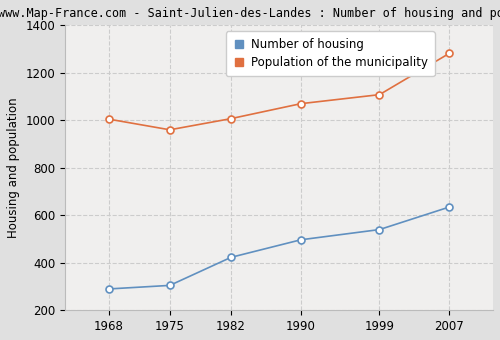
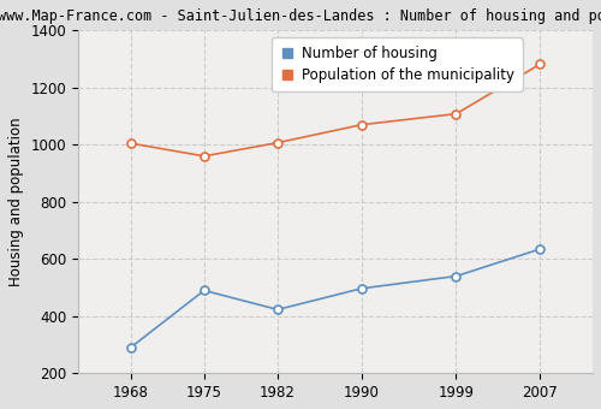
Number of housing/1975: 305 -> 490
